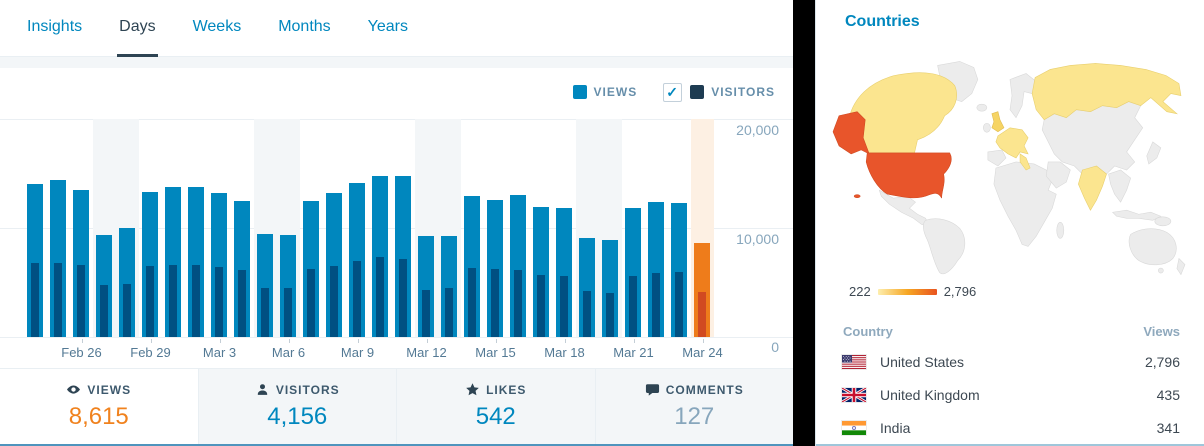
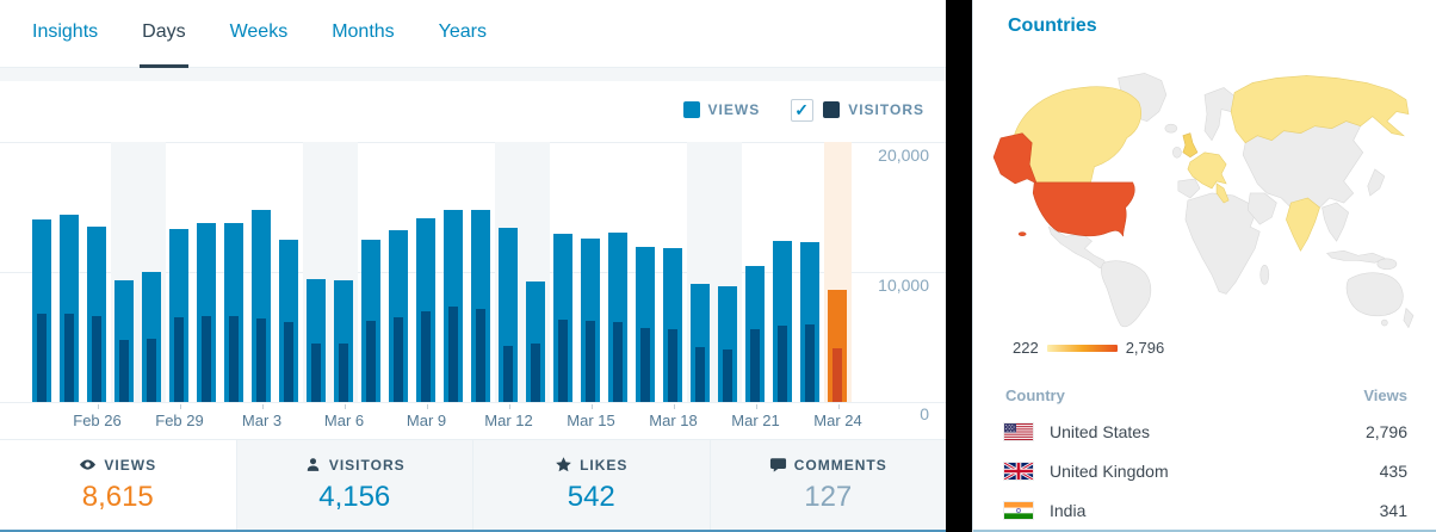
Views/Mar 3: 13200 -> 14800
Views/Mar 12: 9300 -> 13400
Views/Mar 21: 11800 -> 10500
